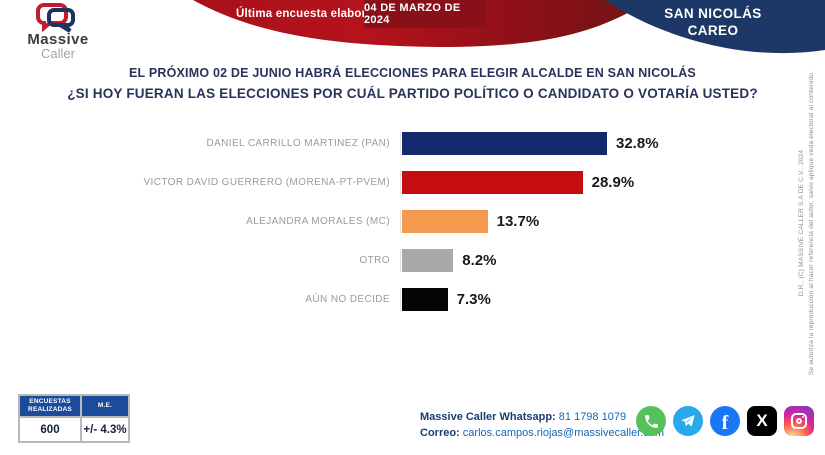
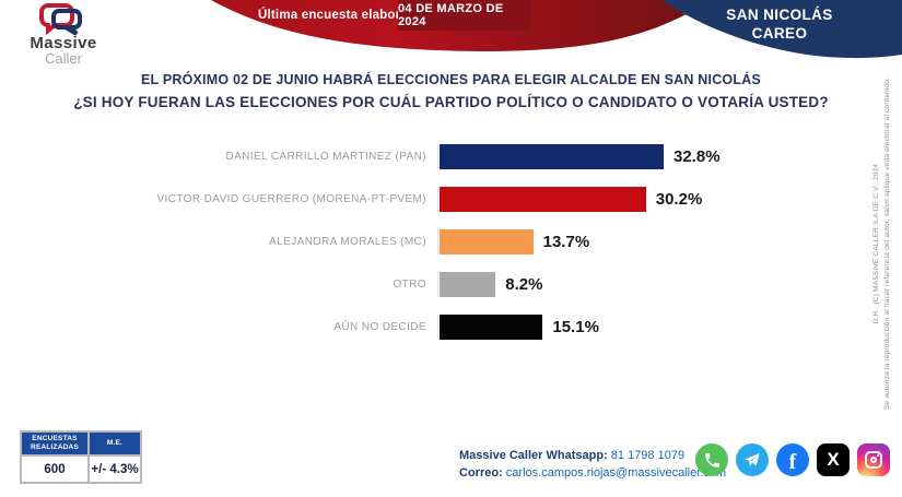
VICTOR DAVID GUERRERO (MORENA-PT-PVEM): 28.9% -> 30.2%
AÚN NO DECIDE: 7.3% -> 15.1%
